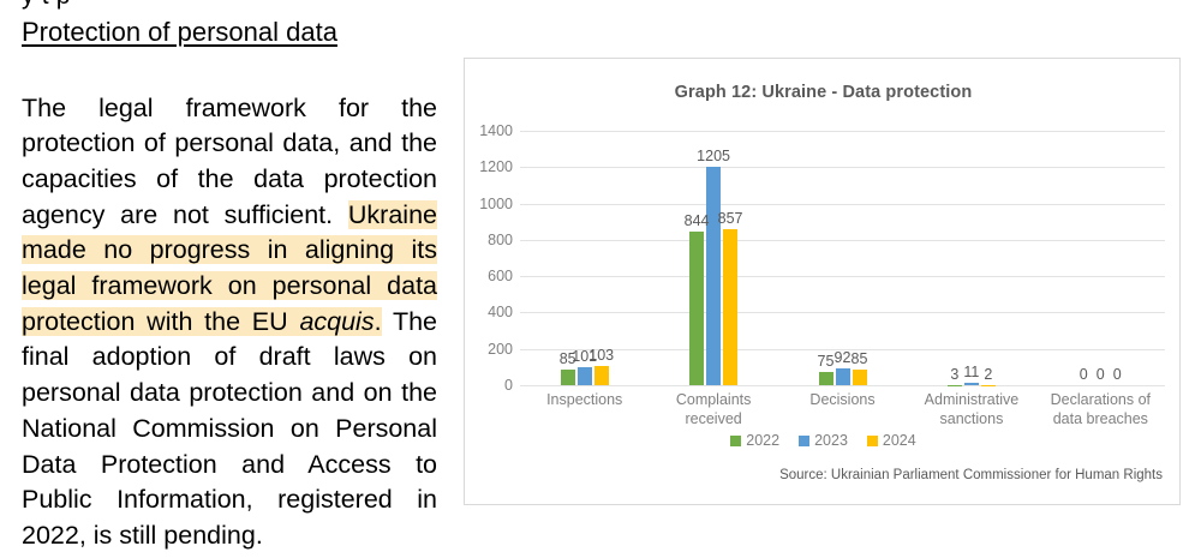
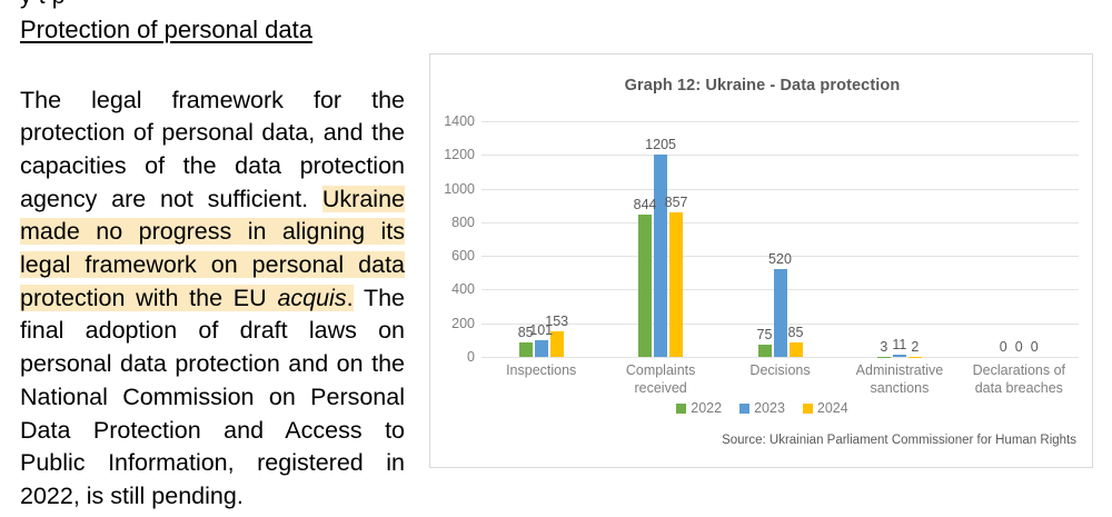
2024/Inspections: 103 -> 153
2023/Decisions: 92 -> 520
